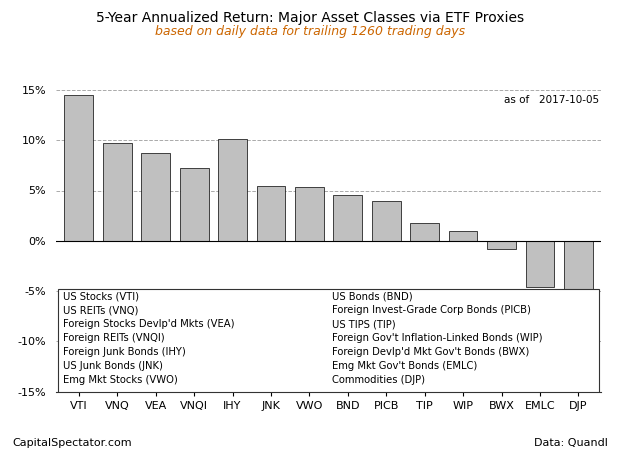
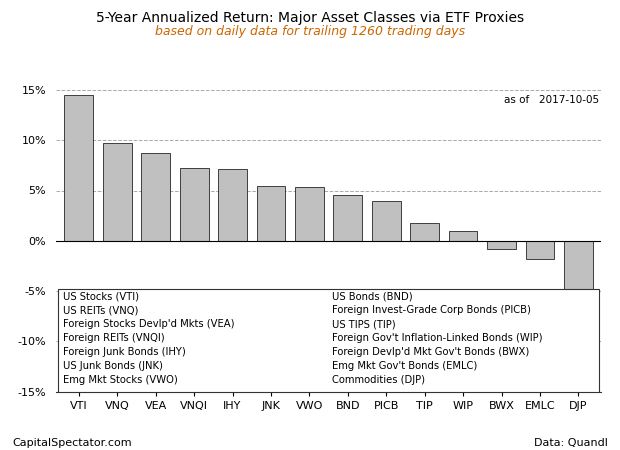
IHY: 10.1% -> 7.1%
EMLC: -4.6% -> -1.8%
